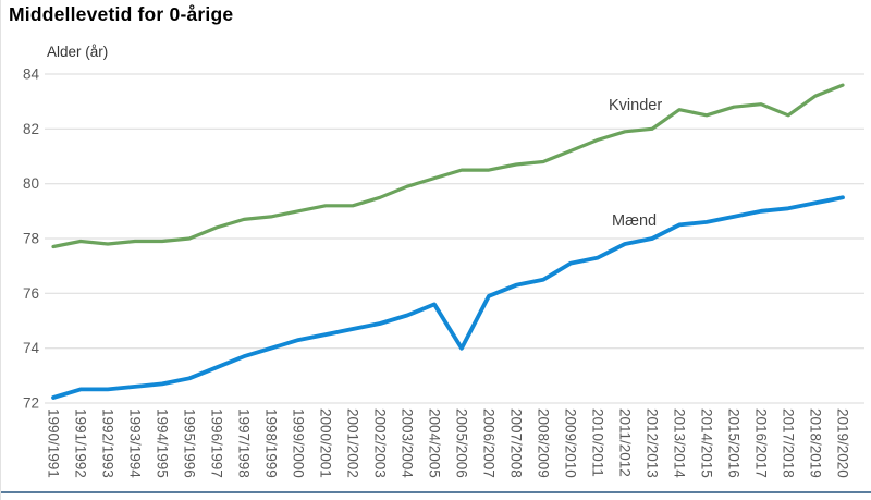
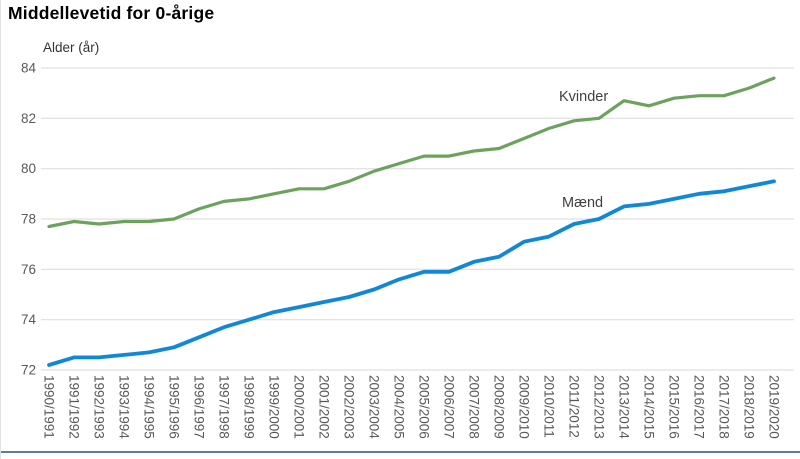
Mænd/2005/2006: 74.0 -> 75.9
Kvinder/2017/2018: 82.5 -> 82.9
